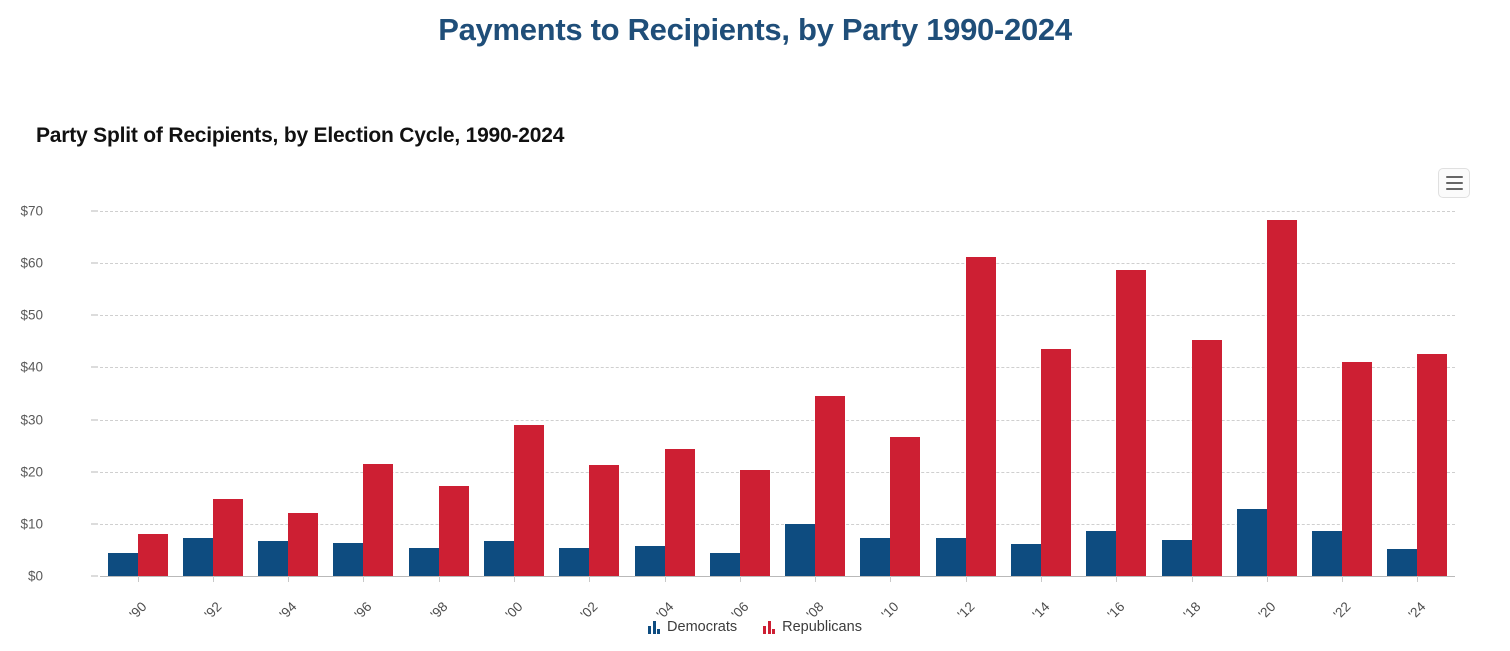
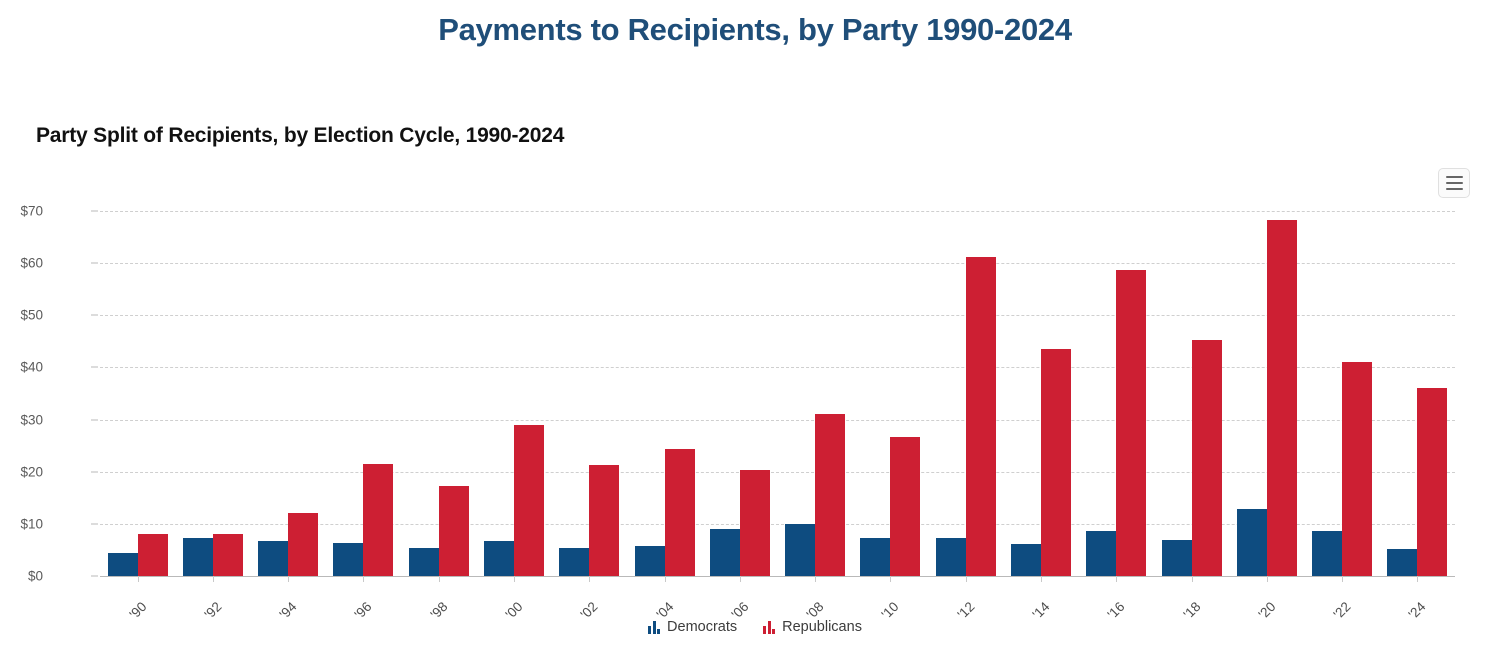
Republicans/'92: $15 -> $8
Democrats/'06: $4 -> $9
Republicans/'08: $34 -> $31
Republicans/'24: $42 -> $36
